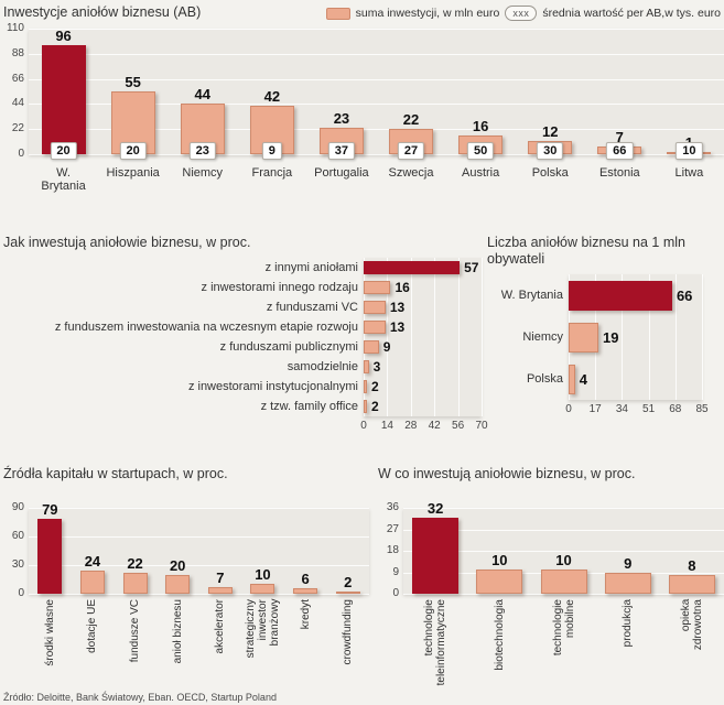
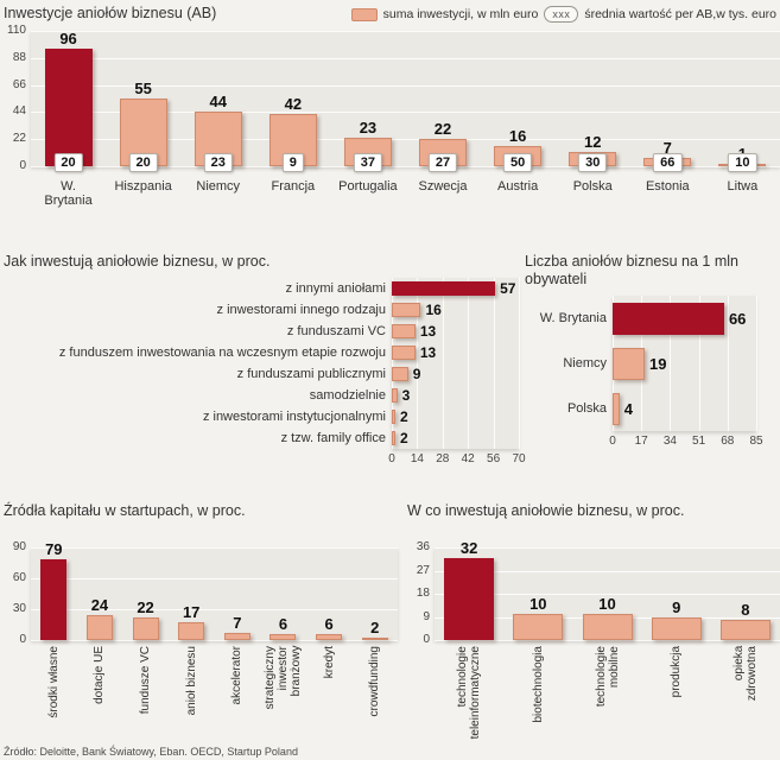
Źródła kapitału w startupach, w proc./anioł biznesu: 20 -> 17
Źródła kapitału w startupach, w proc./strategiczny inwestor branżowy: 10 -> 6
